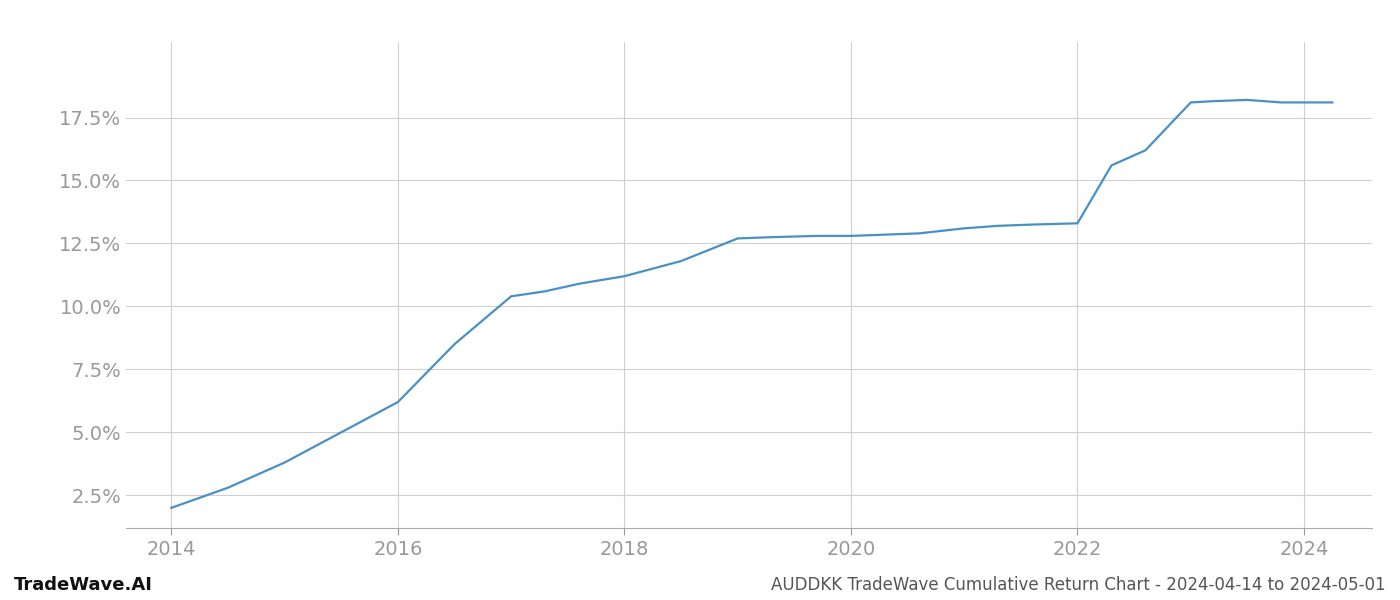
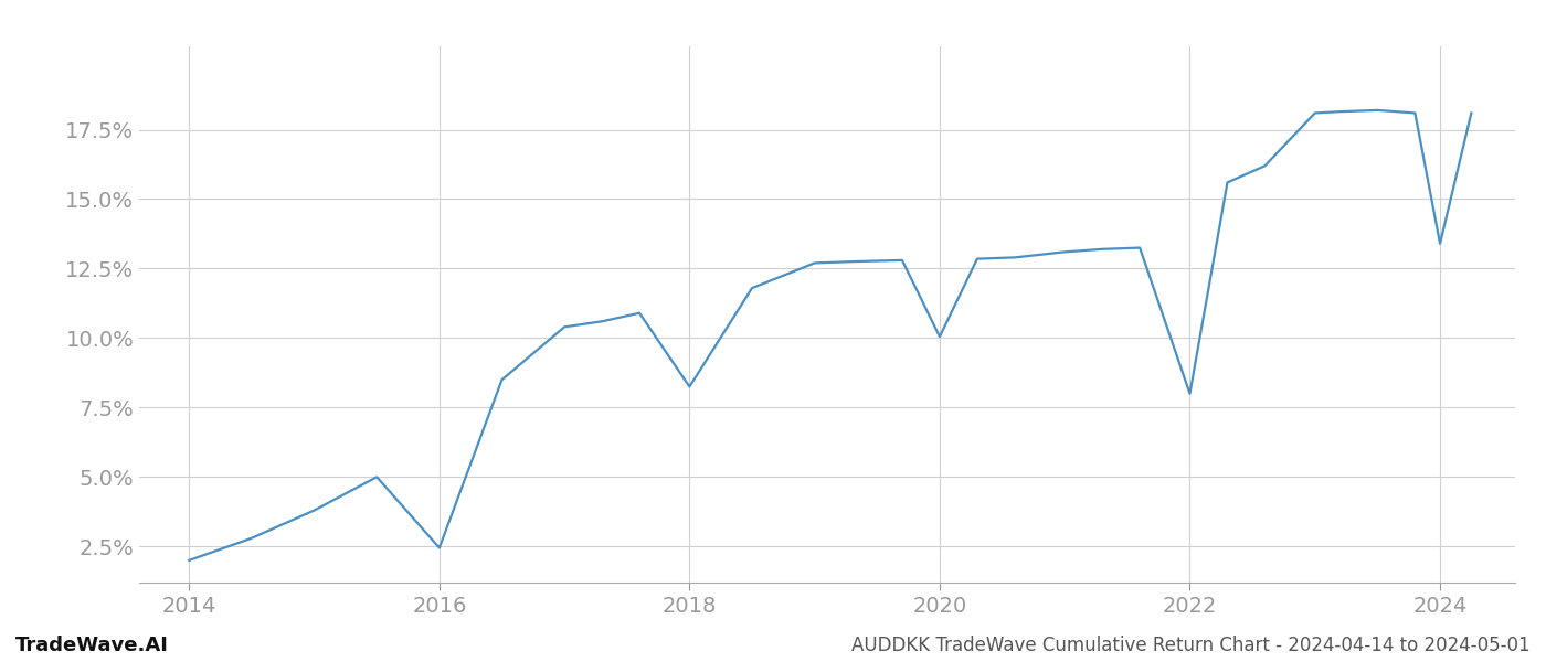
2016: 6.20% -> 2.45%
2018: 11.20% -> 8.25%
2020: 12.80% -> 10.05%
2022: 13.30% -> 8.00%
2024: 18.10% -> 13.40%
